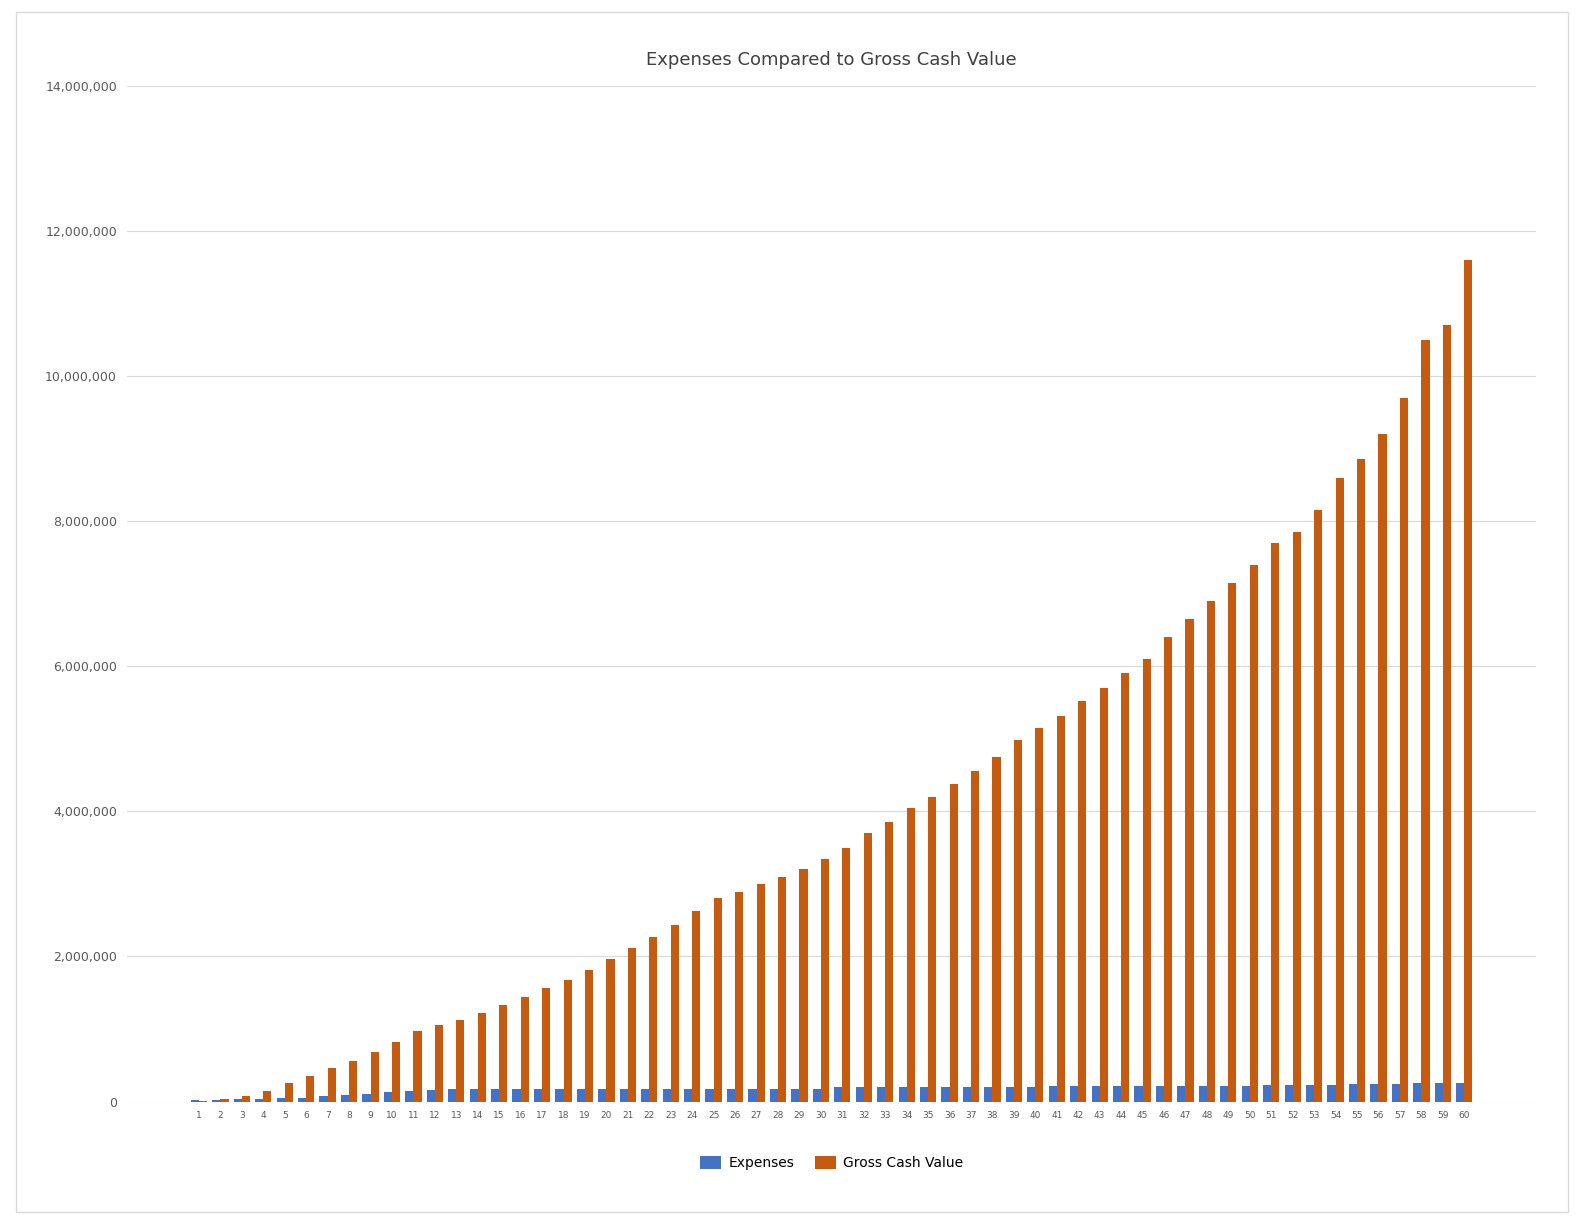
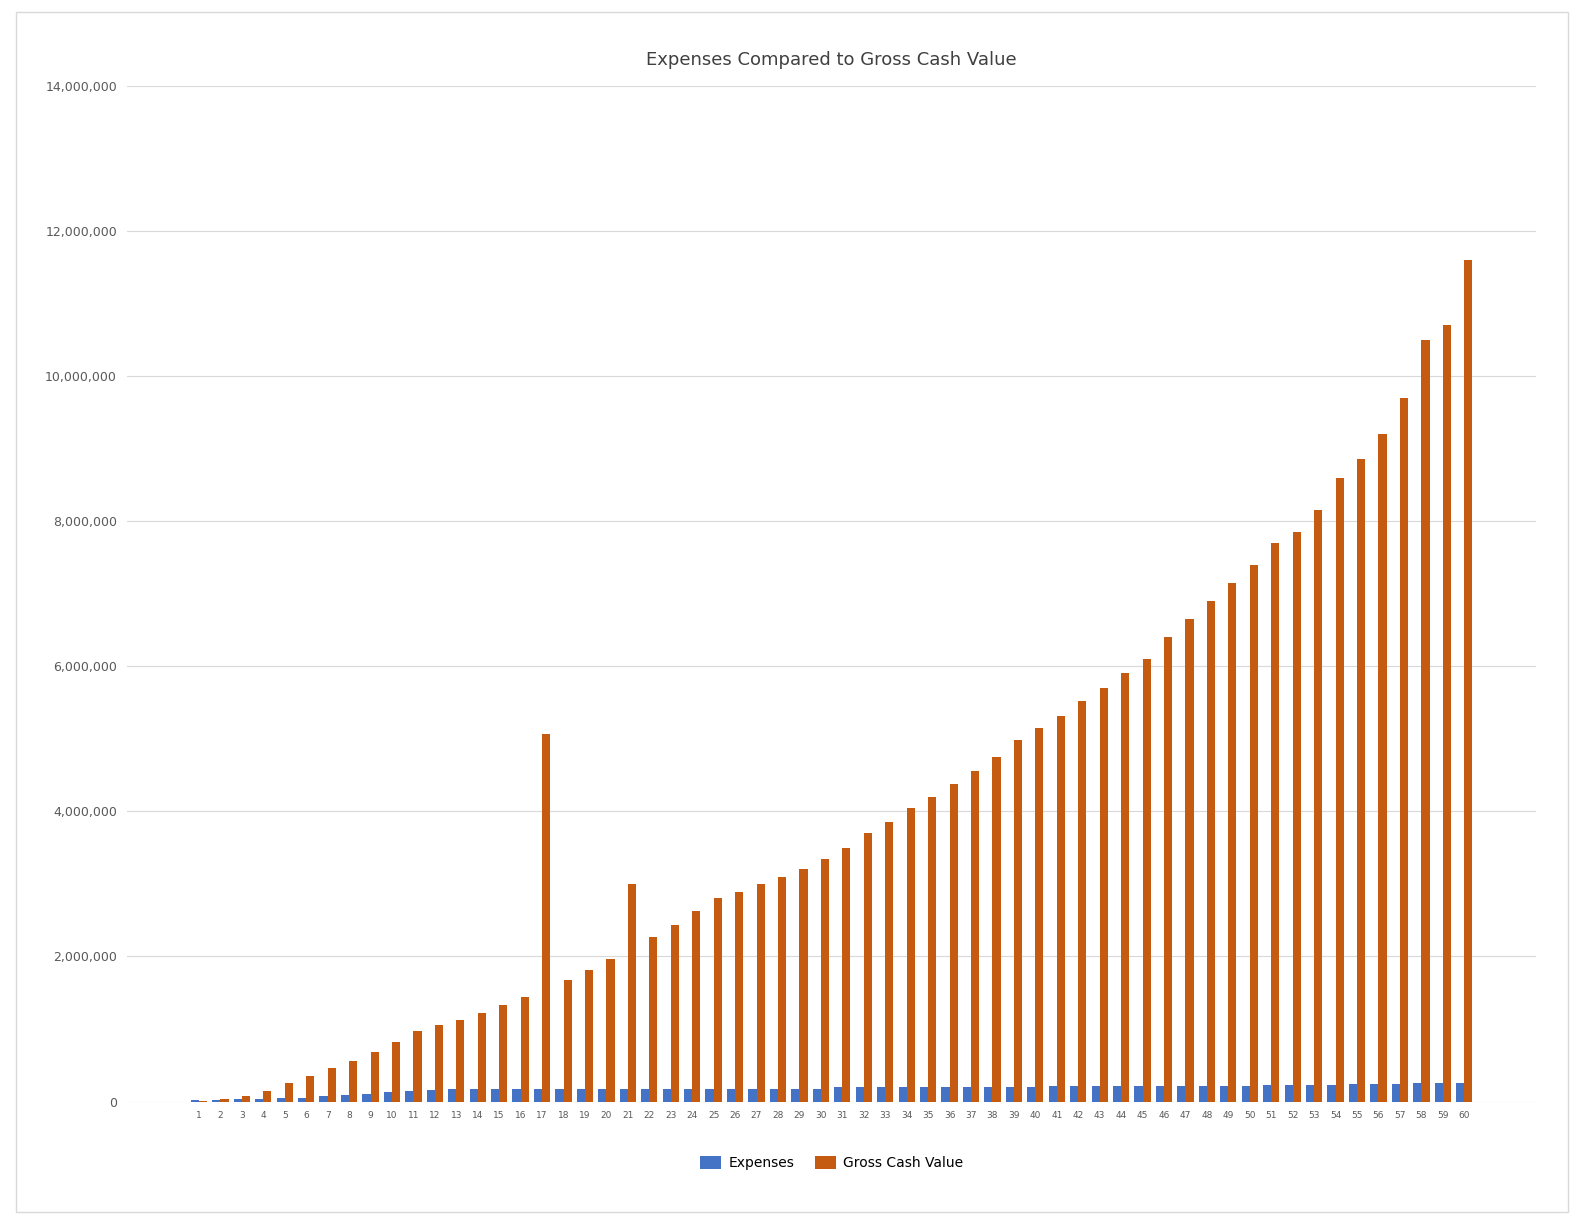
Gross Cash Value/17: 1,560,000 -> 5,060,000
Gross Cash Value/21: 2,120,000 -> 3,000,000
